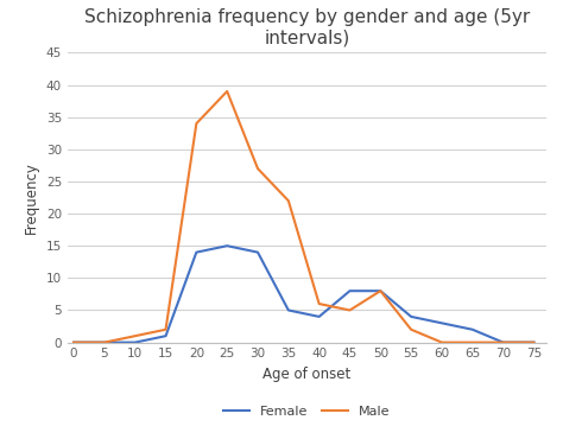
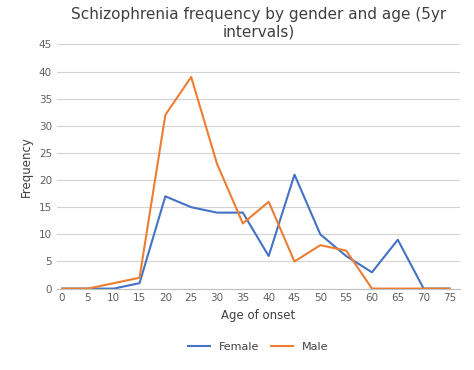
Female/20: 14 -> 17
Male/20: 34 -> 32
Male/30: 27 -> 23
Female/35: 5 -> 14
Male/35: 22 -> 12
Female/40: 4 -> 6
Male/40: 6 -> 16
Female/45: 8 -> 21
Female/50: 8 -> 10
Female/55: 4 -> 6
Male/55: 2 -> 7
Female/65: 2 -> 9
